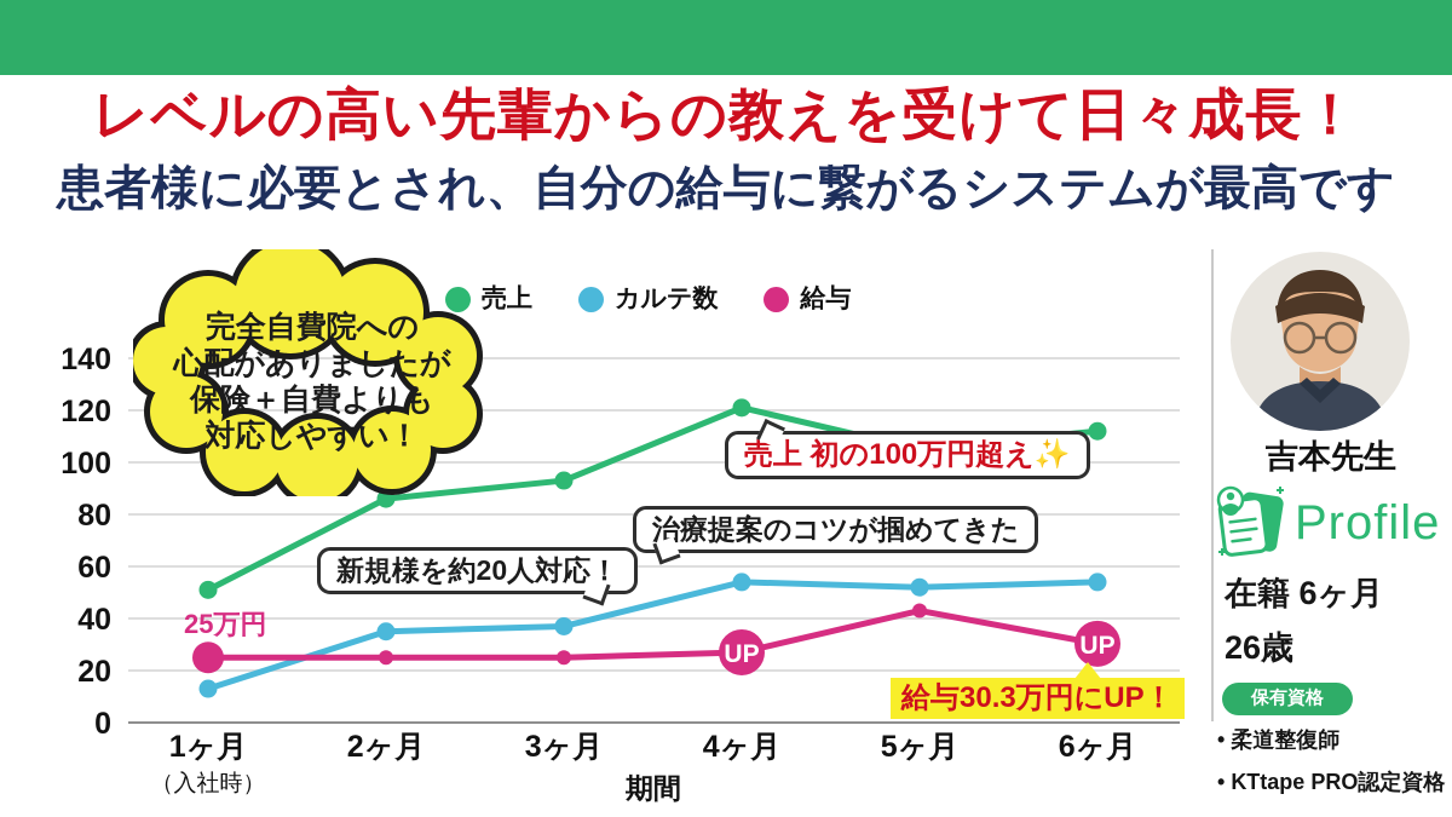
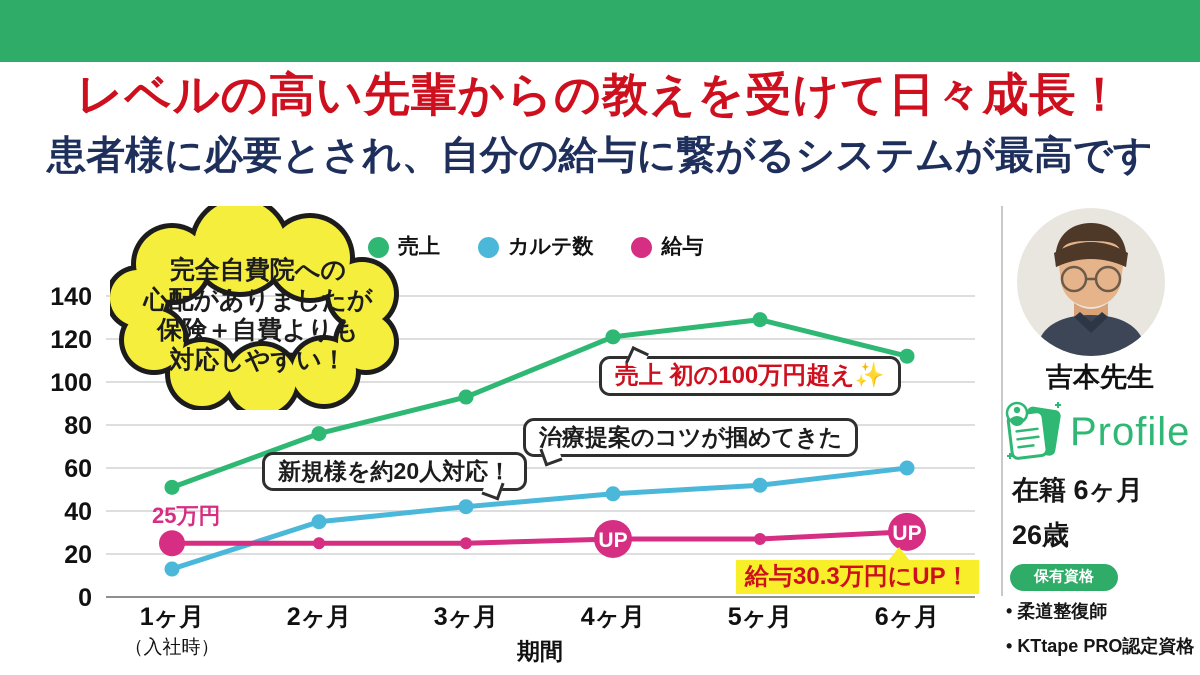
売上/2ヶ月: 86 -> 76
カルテ数/3ヶ月: 37 -> 42
カルテ数/4ヶ月: 54 -> 48
売上/5ヶ月: 105 -> 129
給与/5ヶ月: 43 -> 27
カルテ数/6ヶ月: 54 -> 60
